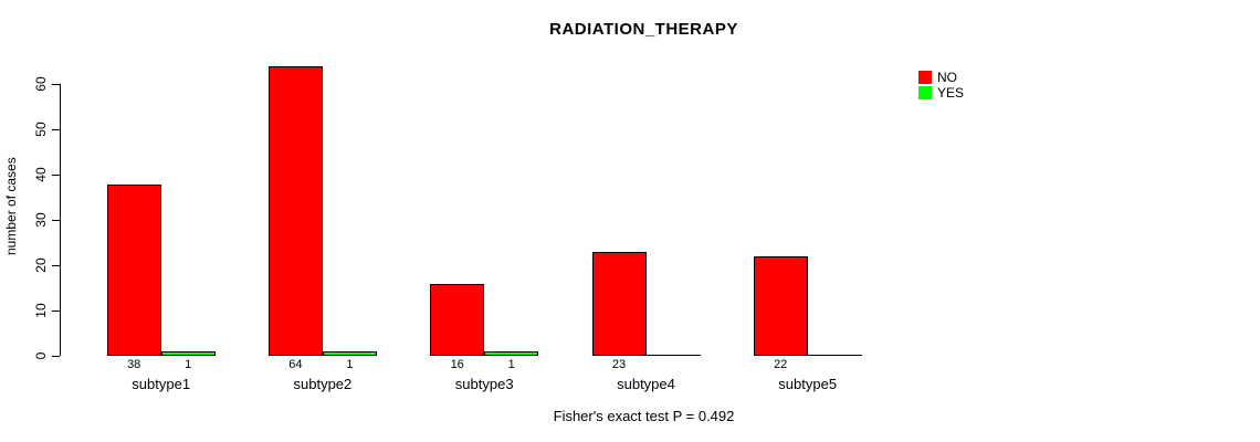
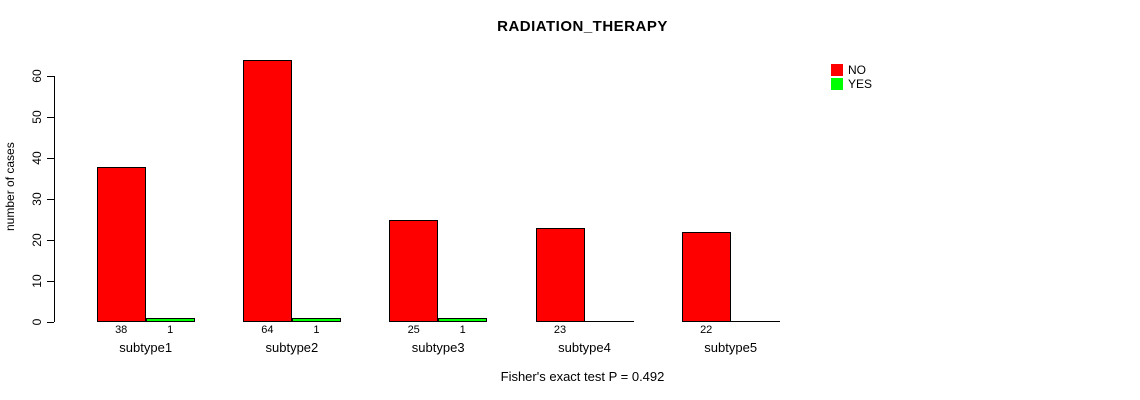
NO/subtype3: 16 -> 25
